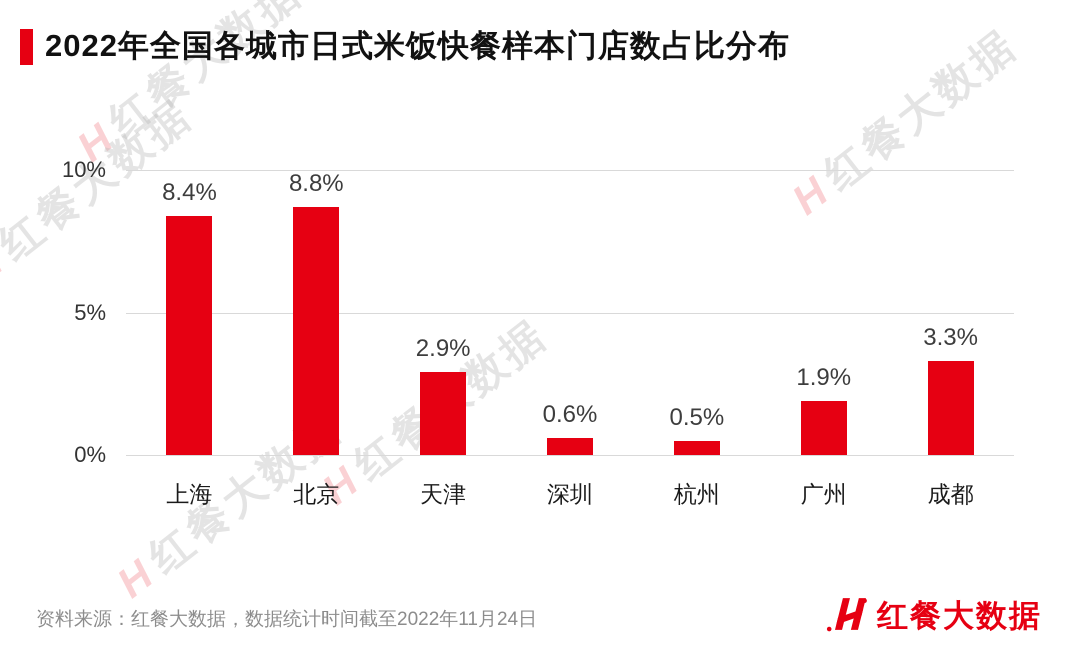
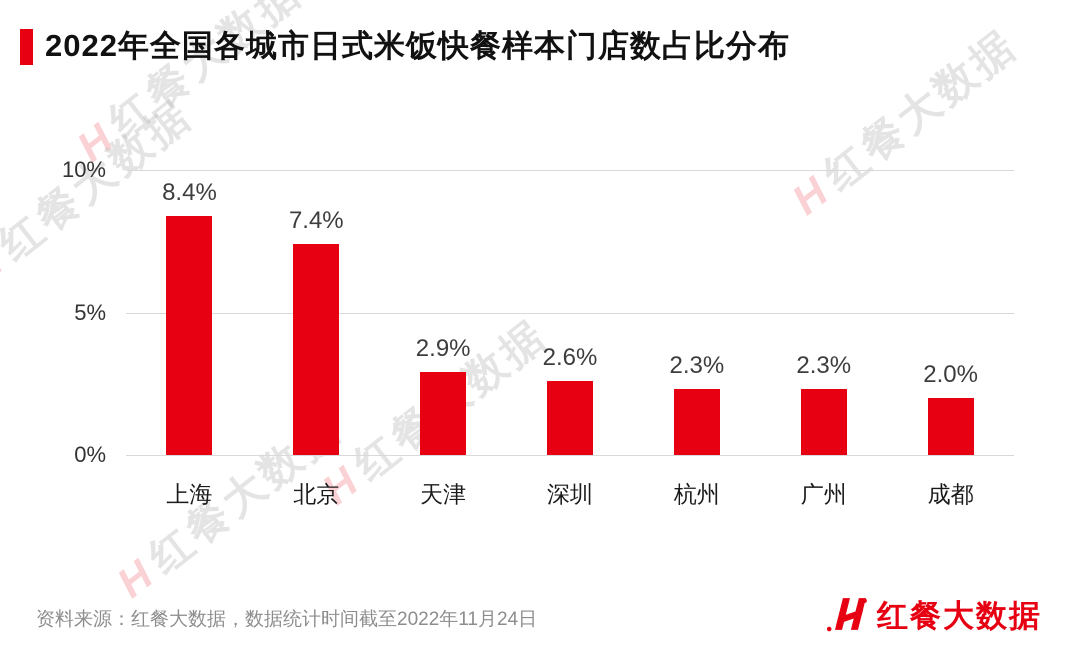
北京: 8.8% -> 7.4%
深圳: 0.6% -> 2.6%
杭州: 0.5% -> 2.3%
广州: 1.9% -> 2.3%
成都: 3.3% -> 2.0%
